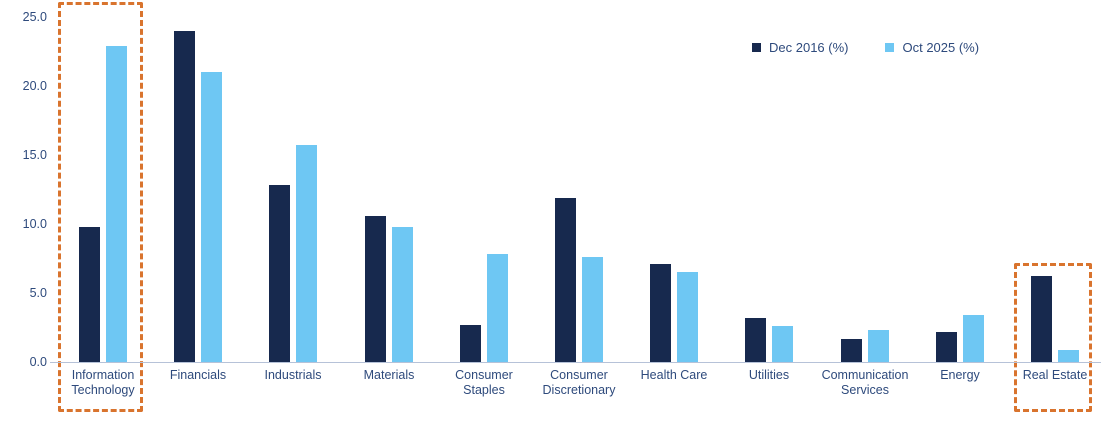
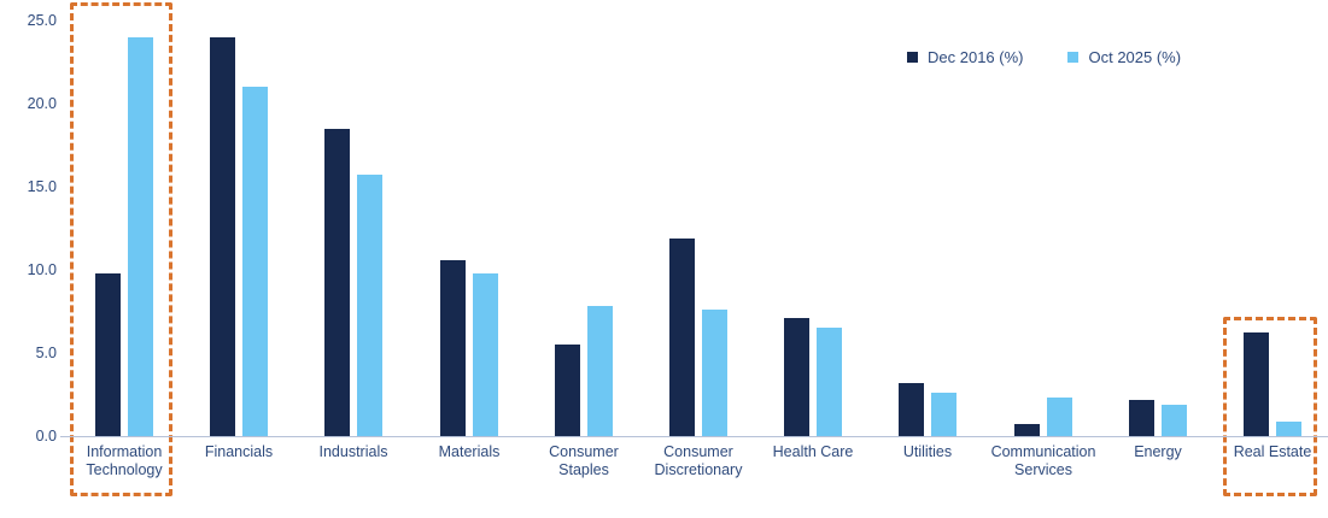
Oct 2025 (%)/Information Technology: 22.9 -> 24.0
Dec 2016 (%)/Industrials: 12.8 -> 18.5
Dec 2016 (%)/Consumer Staples: 2.7 -> 5.5
Dec 2016 (%)/Communication Services: 1.7 -> 0.7
Oct 2025 (%)/Energy: 3.4 -> 1.9
